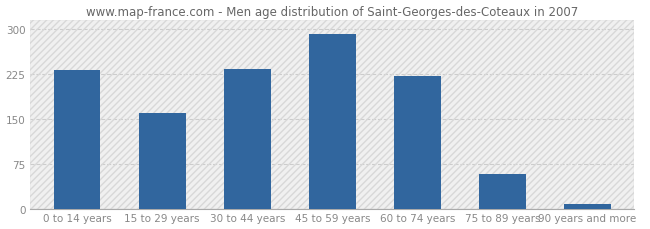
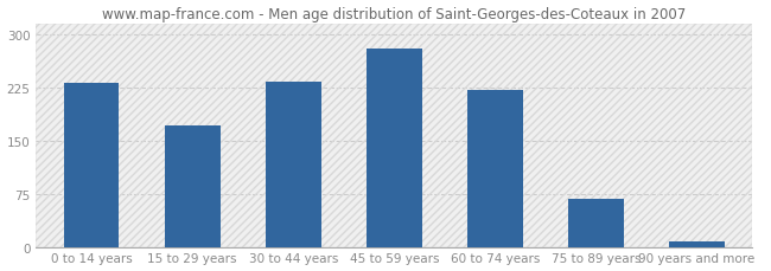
15 to 29 years: 160 -> 172
45 to 59 years: 292 -> 280
75 to 89 years: 57 -> 68
